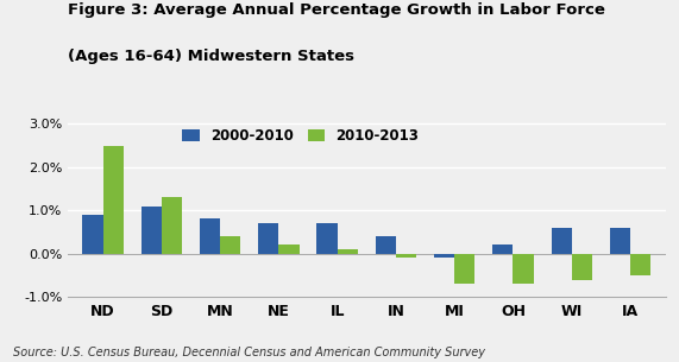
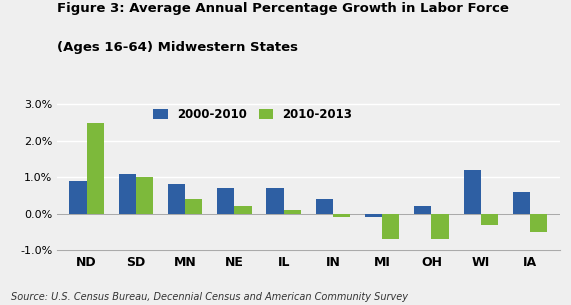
2010-2013/SD: 1.3% -> 1.0%
2000-2010/WI: 0.6% -> 1.2%
2010-2013/WI: -0.6% -> -0.3%
